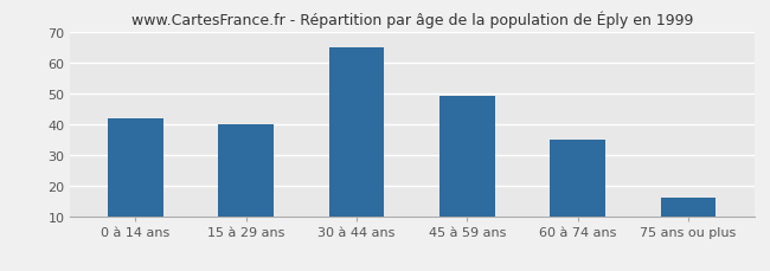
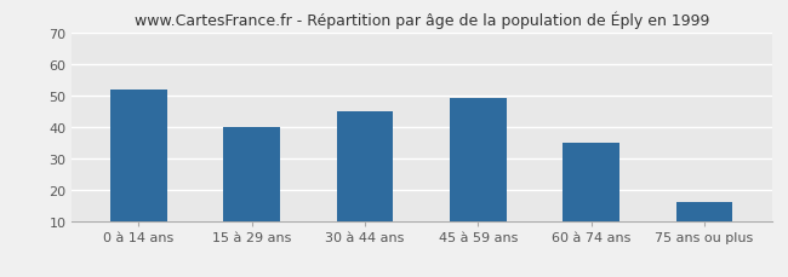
0 à 14 ans: 42 -> 52
30 à 44 ans: 65 -> 45
